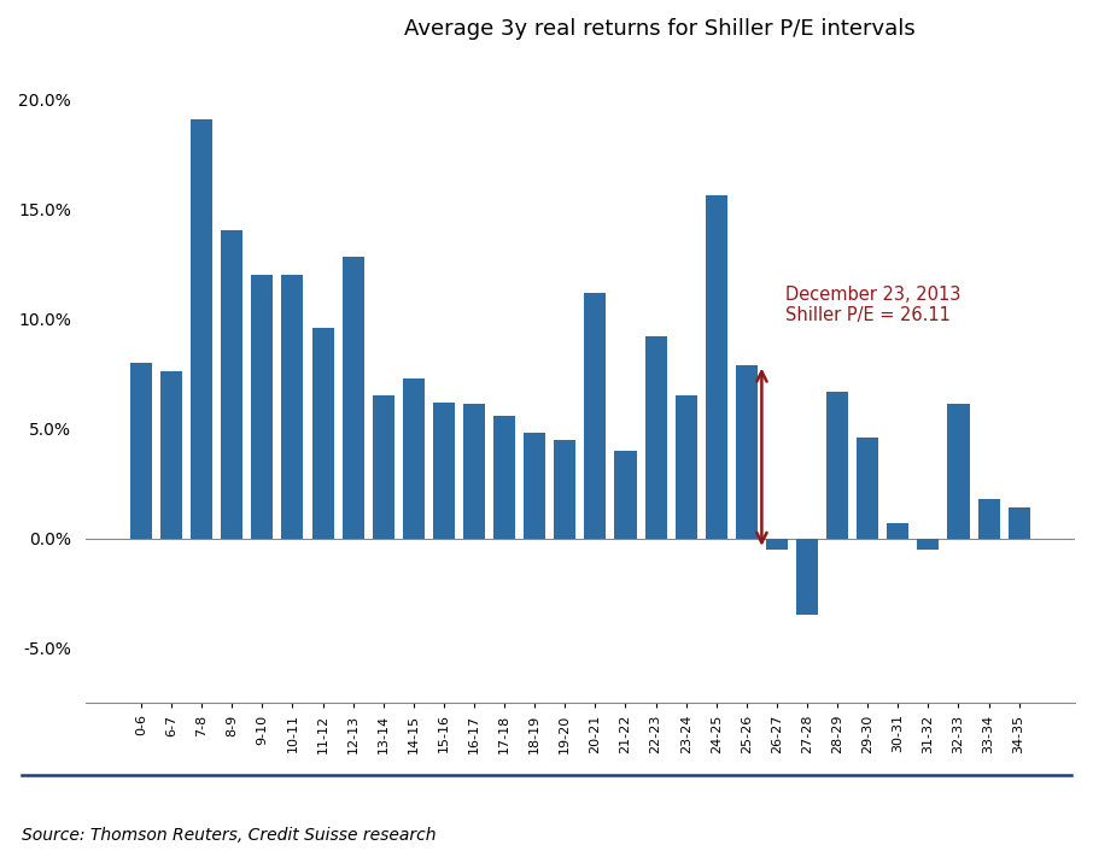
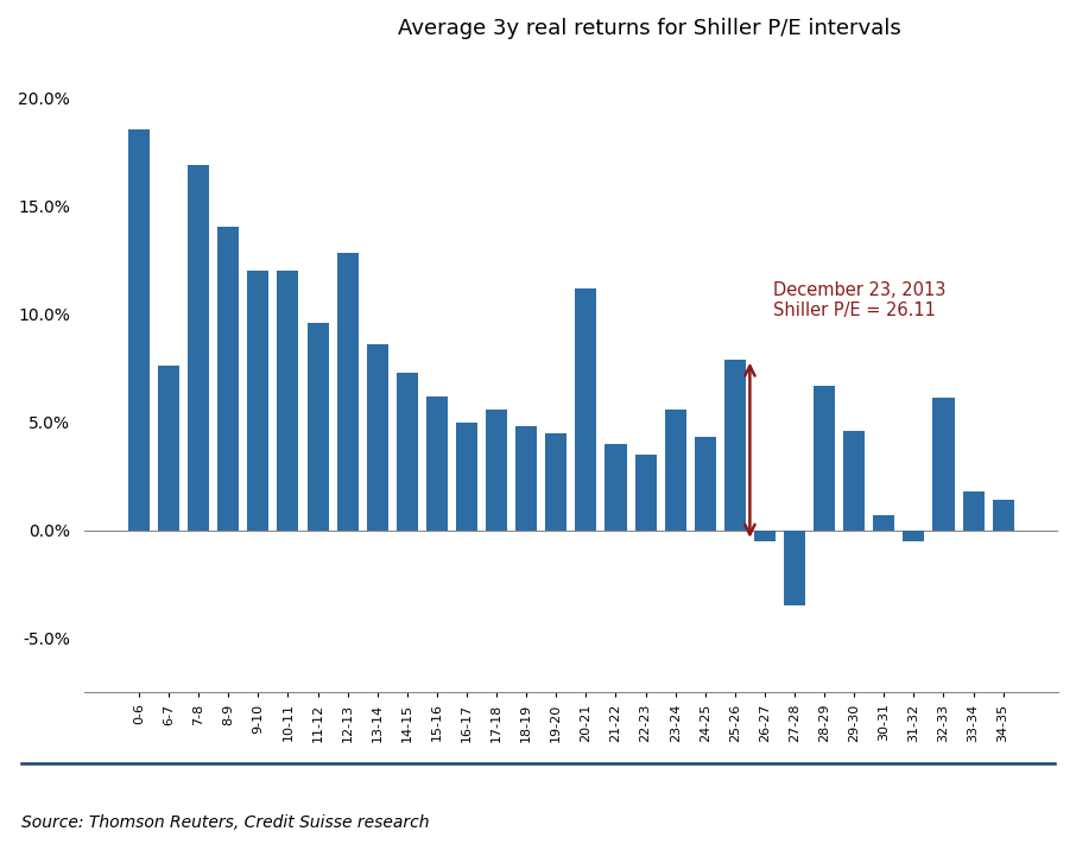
0-6: 8.0% -> 18.5%
7-8: 19.1% -> 16.9%
13-14: 6.5% -> 8.6%
16-17: 6.1% -> 5.0%
22-23: 9.2% -> 3.5%
23-24: 6.5% -> 5.6%
24-25: 15.6% -> 4.3%
